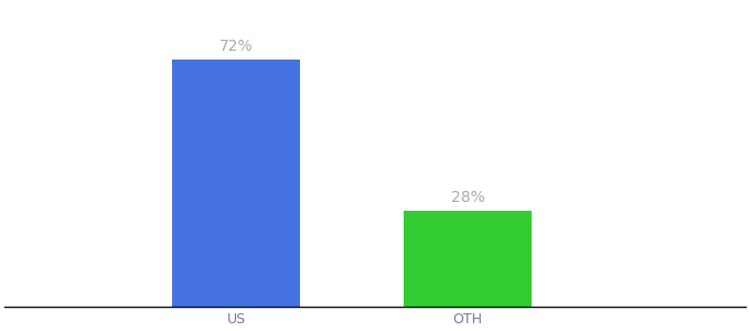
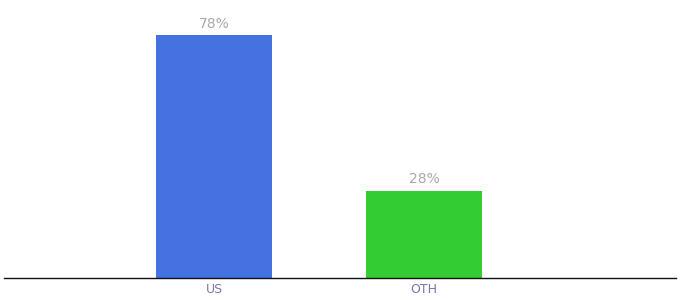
US: 72% -> 78%
